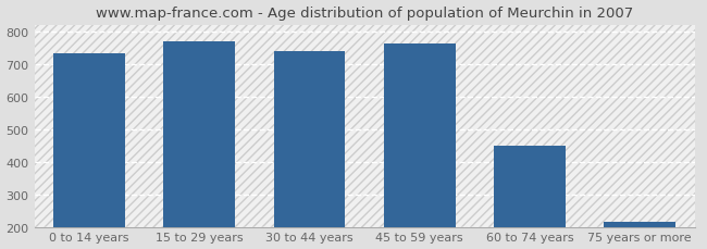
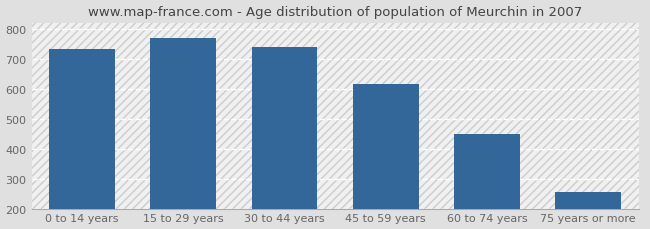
45 to 59 years: 764 -> 615
75 years or more: 214 -> 255
